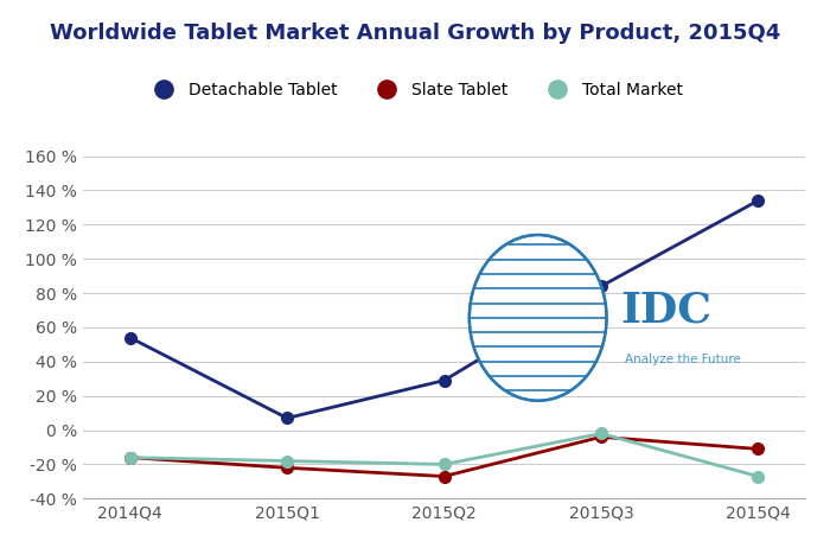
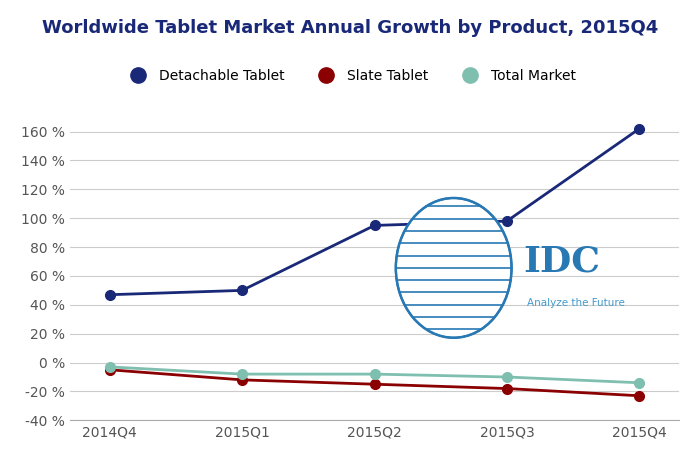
Detachable Tablet/2014Q4: 54 % -> 47 %
Slate Tablet/2014Q4: -16 % -> -5 %
Total Market/2014Q4: -16 % -> -3 %
Detachable Tablet/2015Q1: 7 % -> 50 %
Slate Tablet/2015Q1: -22 % -> -12 %
Total Market/2015Q1: -18 % -> -8 %
Detachable Tablet/2015Q2: 29 % -> 95 %
Slate Tablet/2015Q2: -27 % -> -15 %
Total Market/2015Q2: -20 % -> -8 %
Detachable Tablet/2015Q3: 84 % -> 98 %
Slate Tablet/2015Q3: -4 % -> -18 %
Total Market/2015Q3: -2 % -> -10 %
Detachable Tablet/2015Q4: 134 % -> 162 %
Slate Tablet/2015Q4: -11 % -> -23 %
Total Market/2015Q4: -27 % -> -14 %
